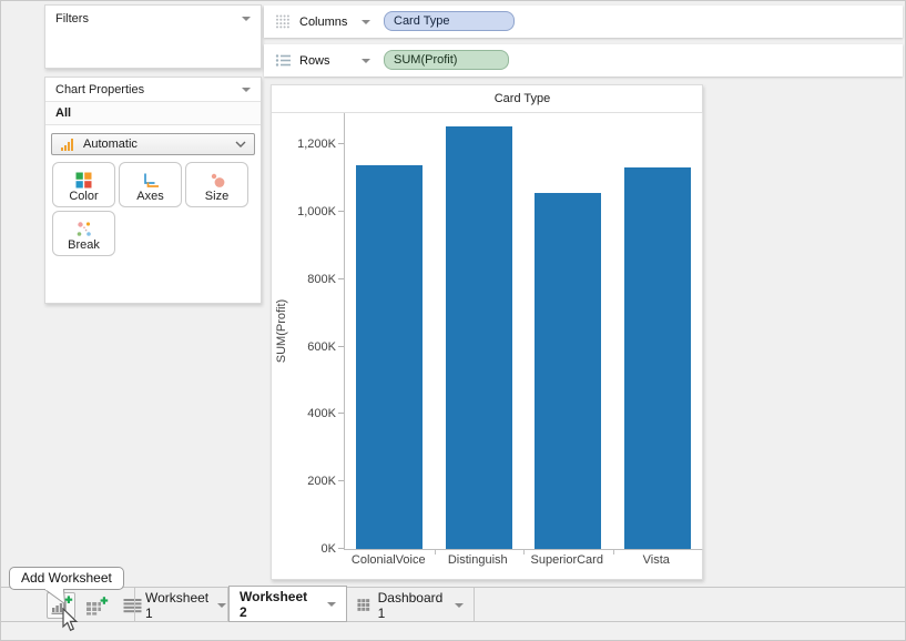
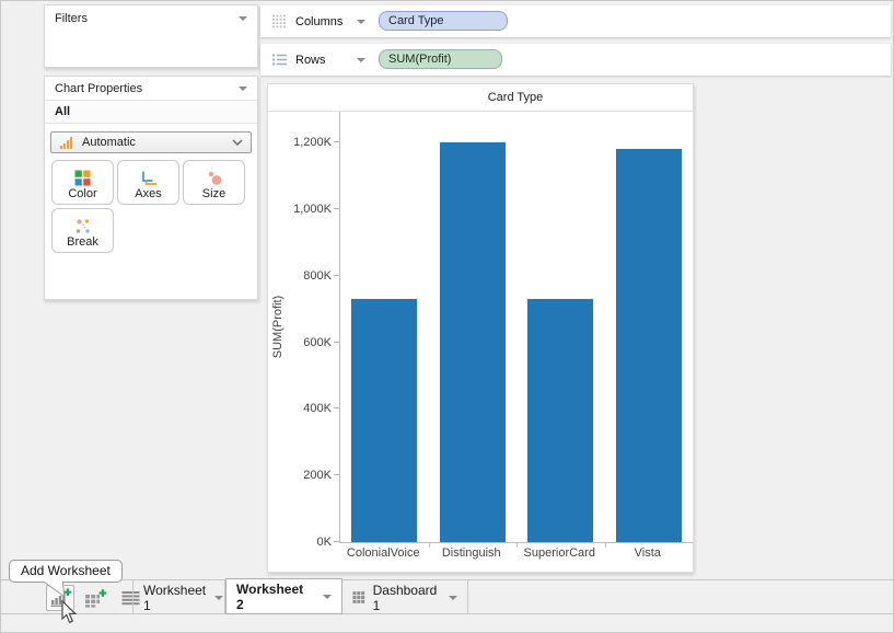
ColonialVoice: 1140K -> 730K
Distinguish: 1250K -> 1200K
SuperiorCard: 1060K -> 730K
Vista: 1130K -> 1180K
